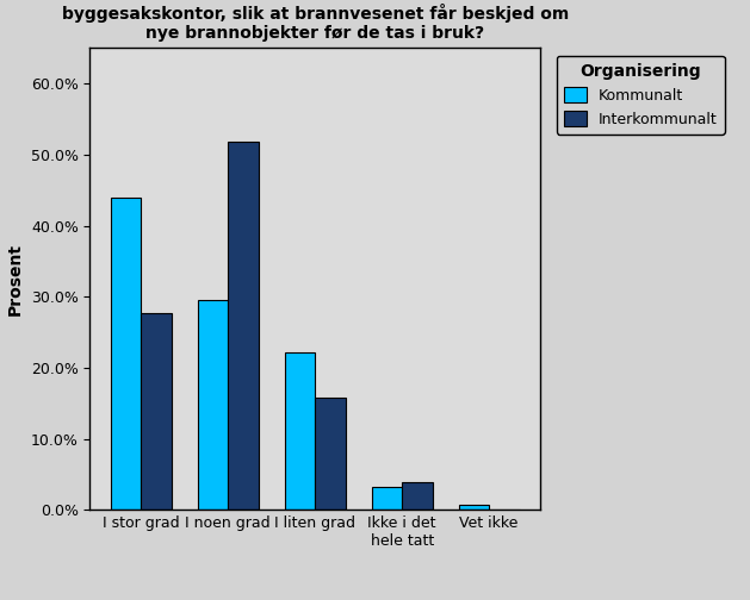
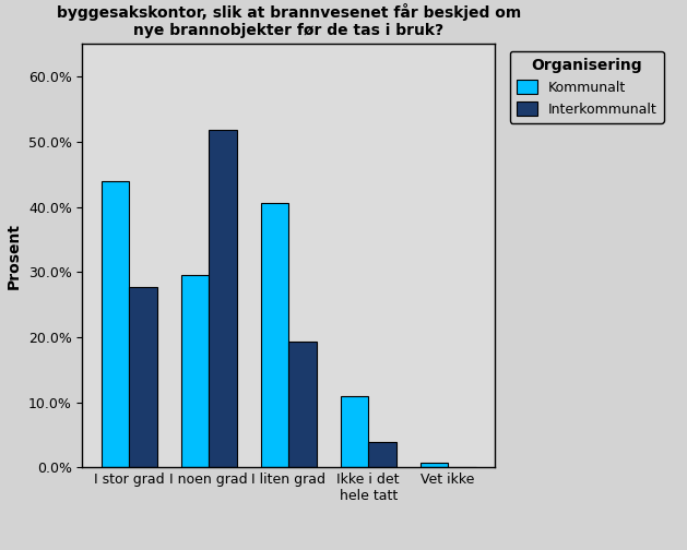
Kommunalt/I liten grad: 22.2% -> 40.6%
Interkommunalt/I liten grad: 15.8% -> 19.4%
Kommunalt/Ikke i det hele tatt: 3.2% -> 11.0%
